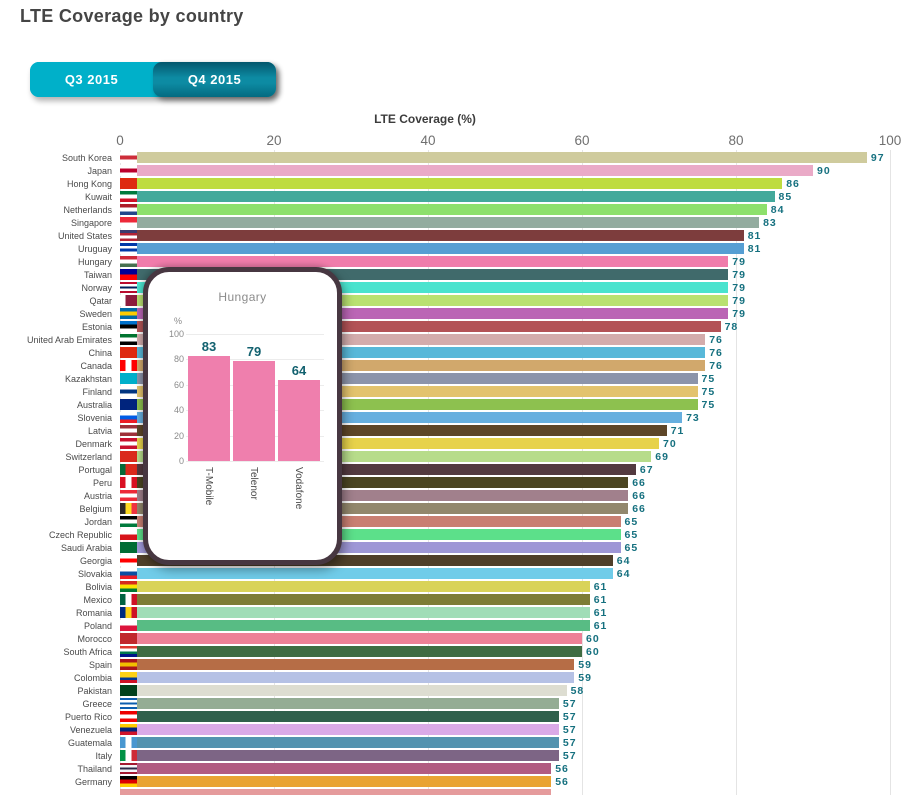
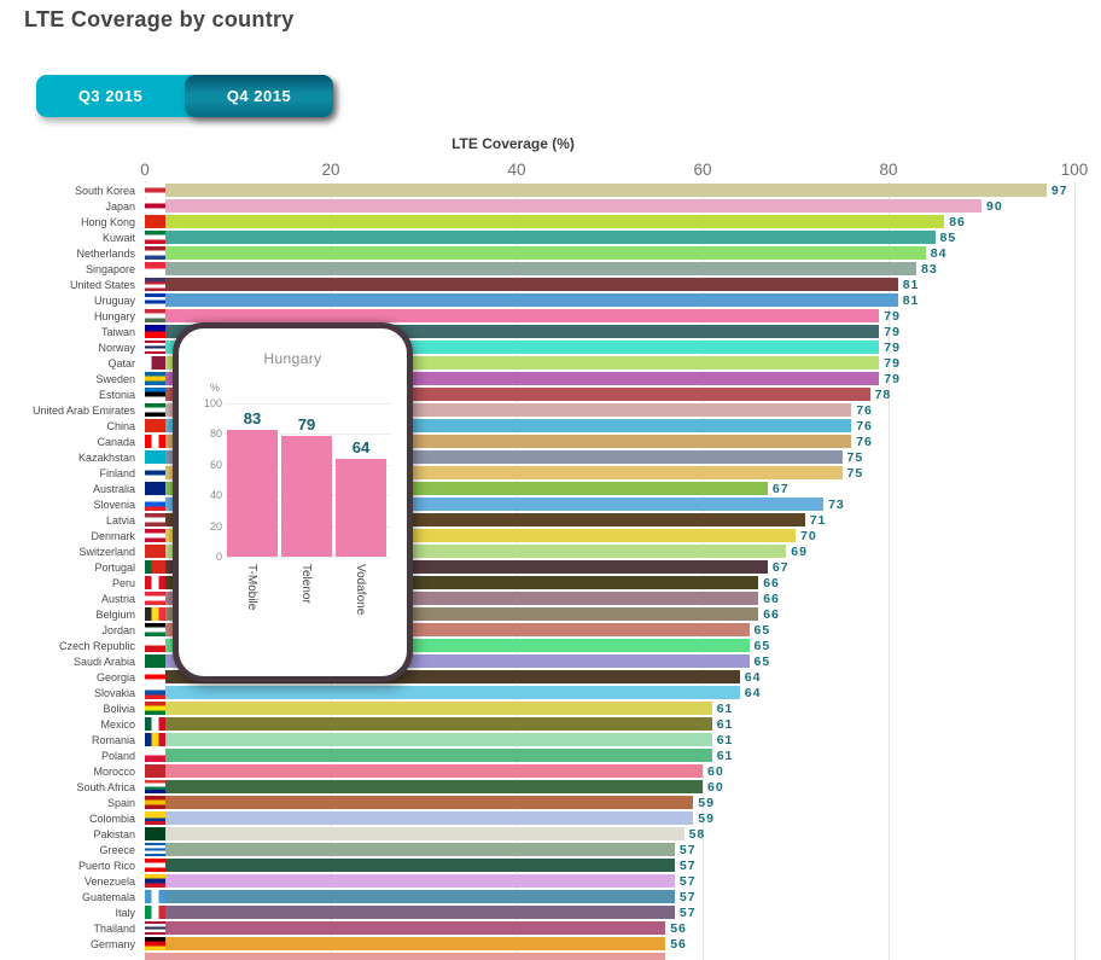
LTE Coverage by country/Australia: 75 -> 67
